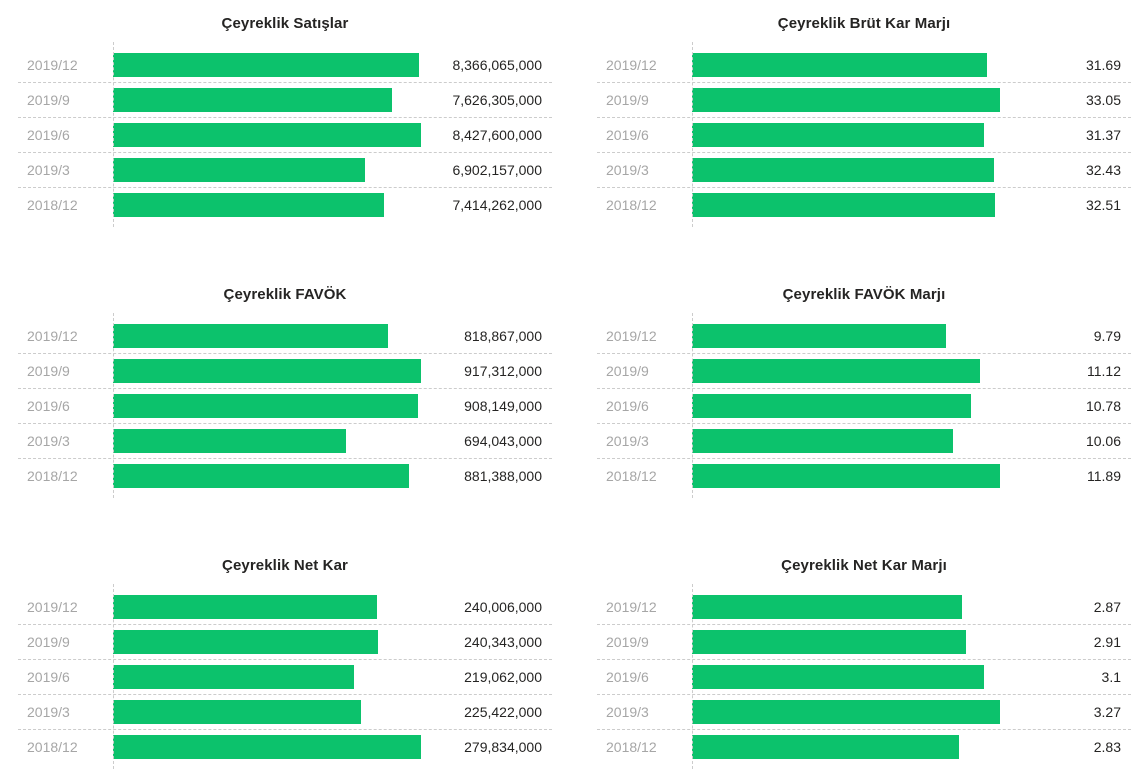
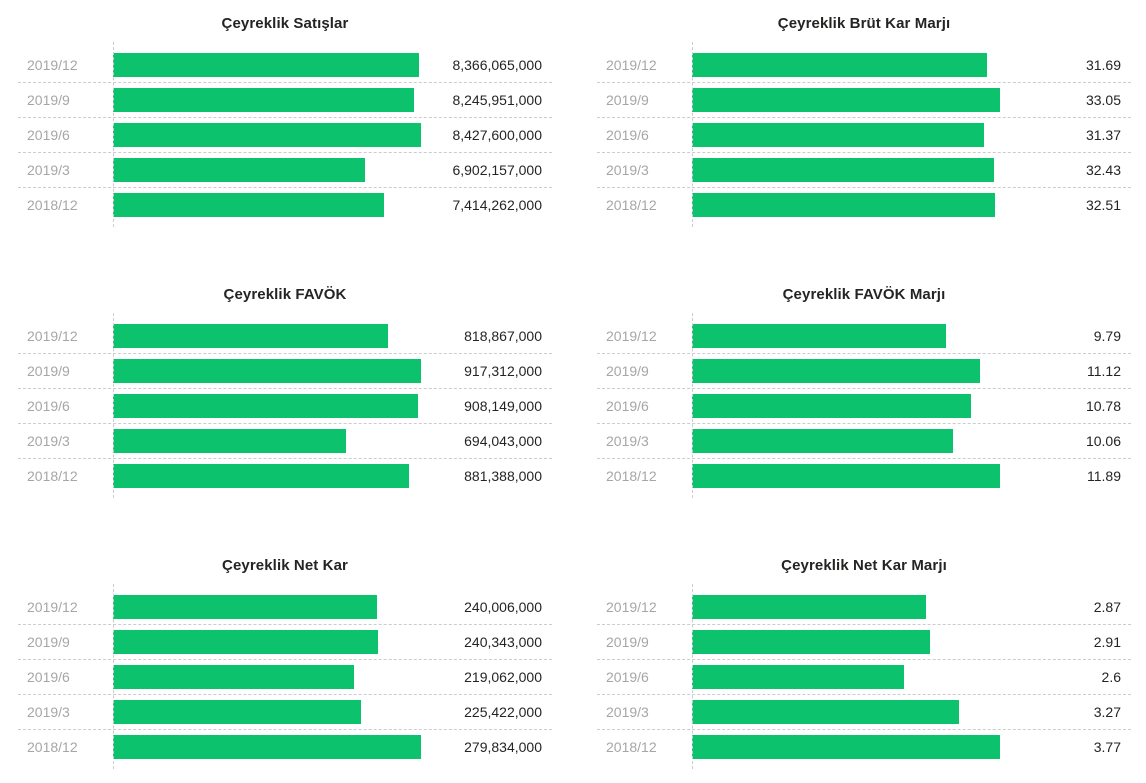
Çeyreklik Satışlar/2019/9: 7,626,305,000 -> 8,245,951,000
Çeyreklik Net Kar Marjı/2019/6: 3.1 -> 2.6
Çeyreklik Net Kar Marjı/2018/12: 2.83 -> 3.77
